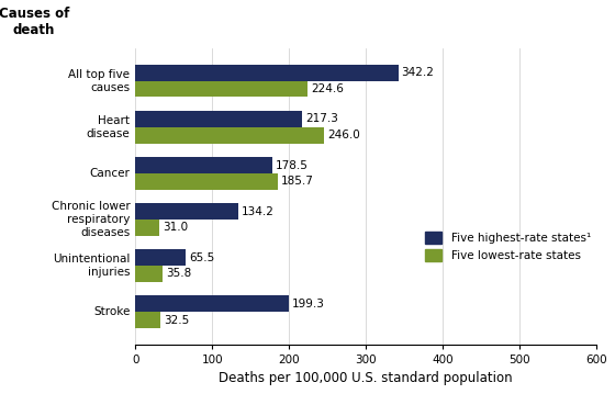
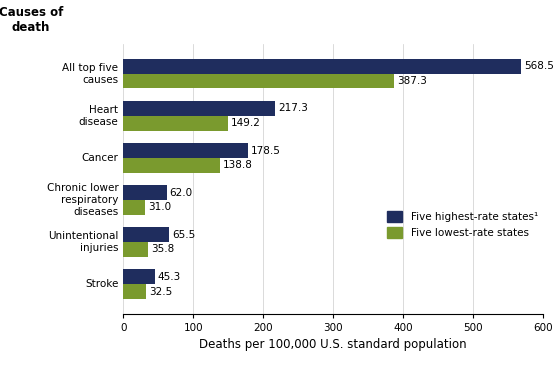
Five highest-rate states¹/All top five causes: 342.2 -> 568.5
Five lowest-rate states/All top five causes: 224.6 -> 387.3
Five lowest-rate states/Heart disease: 246.0 -> 149.2
Five lowest-rate states/Cancer: 185.7 -> 138.8
Five highest-rate states¹/Chronic lower respiratory diseases: 134.2 -> 62.0
Five highest-rate states¹/Stroke: 199.3 -> 45.3
